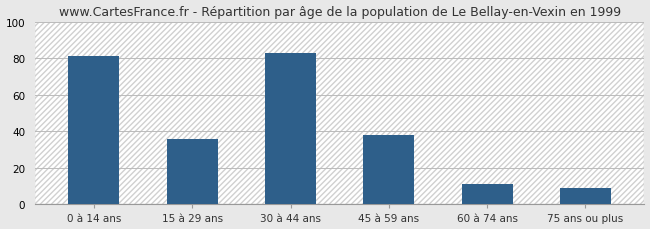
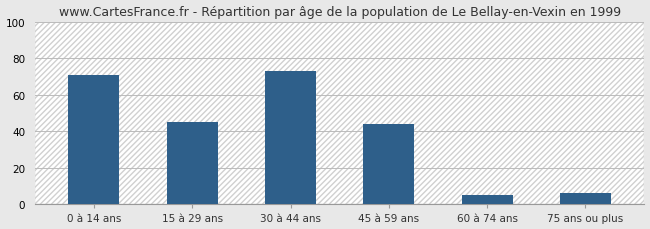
0 à 14 ans: 81 -> 71
15 à 29 ans: 36 -> 45
30 à 44 ans: 83 -> 73
45 à 59 ans: 38 -> 44
60 à 74 ans: 11 -> 5
75 ans ou plus: 9 -> 6
